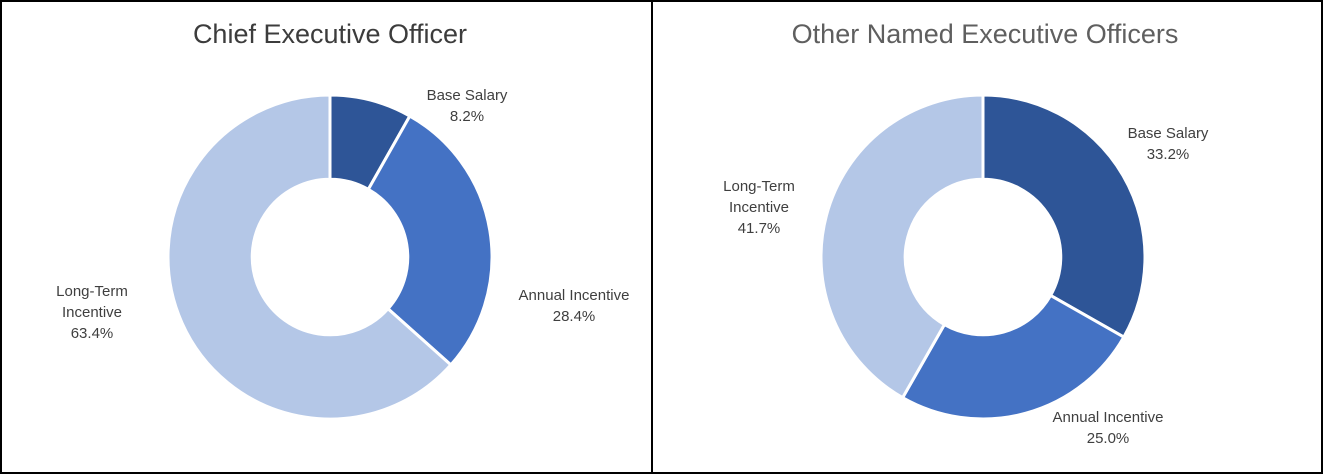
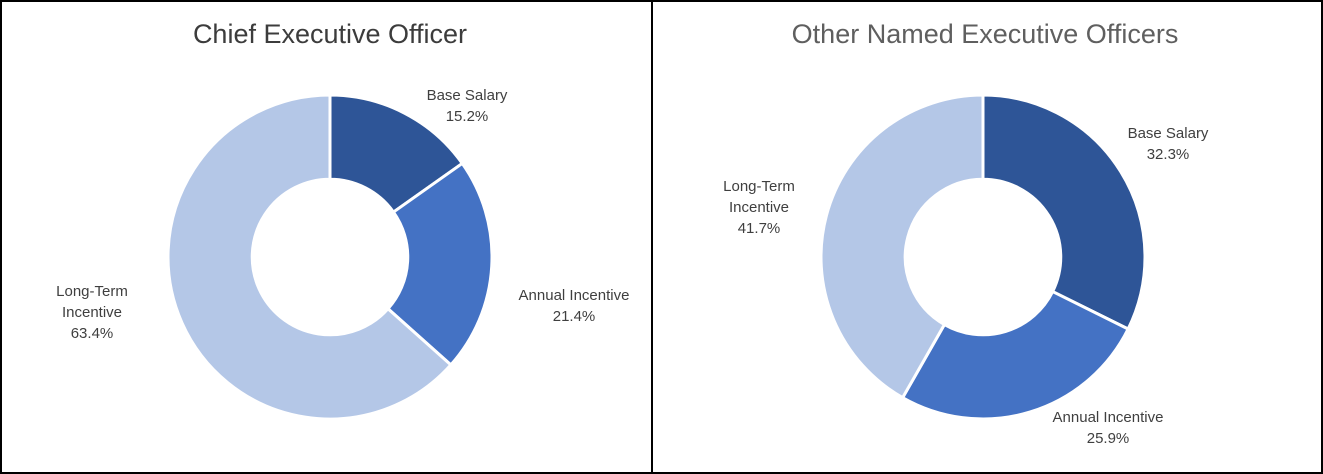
Chief Executive Officer/Base Salary: 8.2% -> 15.2%
Chief Executive Officer/Annual Incentive: 28.4% -> 21.4%
Other Named Executive Officers/Base Salary: 33.2% -> 32.3%
Other Named Executive Officers/Annual Incentive: 25.0% -> 25.9%
